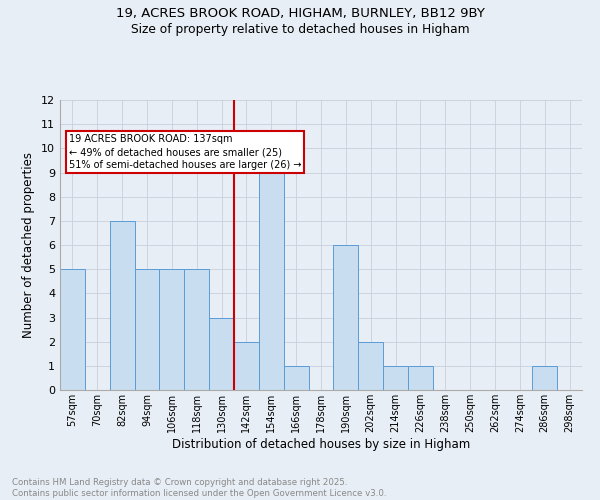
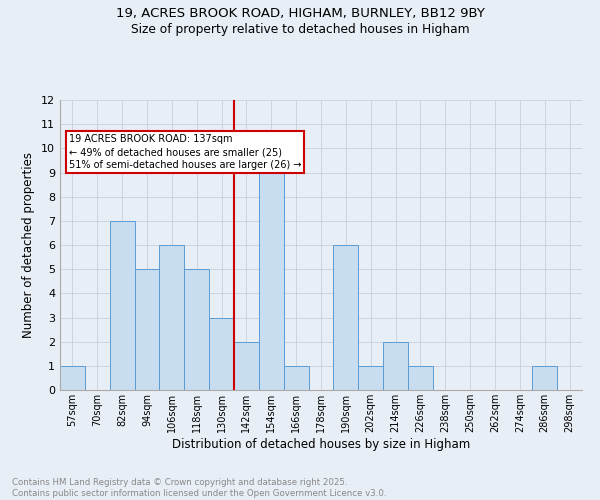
57sqm: 5 -> 1
106sqm: 5 -> 6
202sqm: 2 -> 1
214sqm: 1 -> 2
